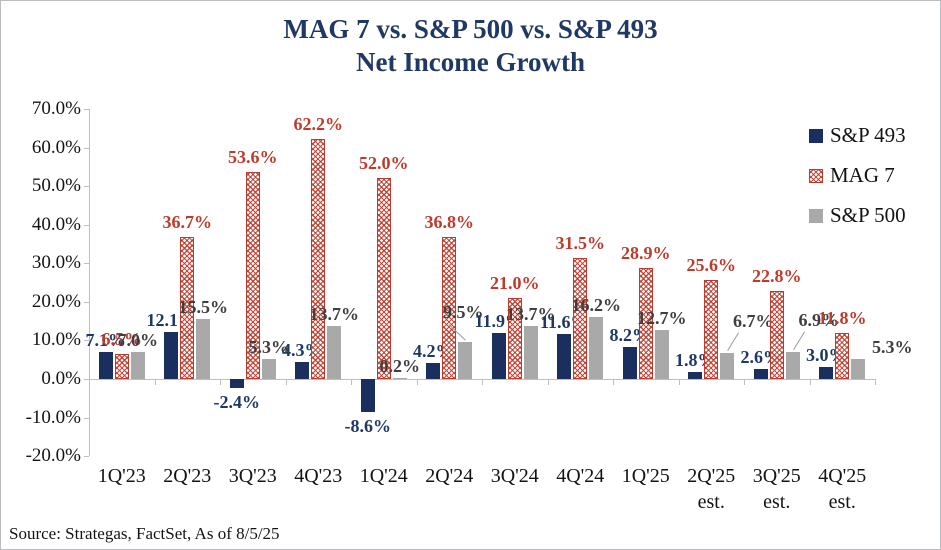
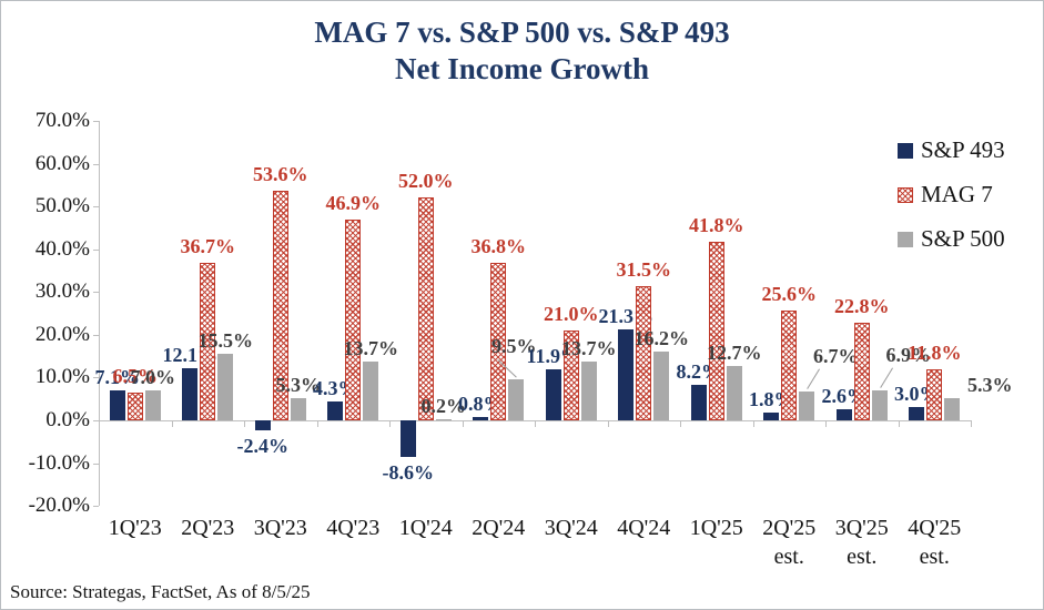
MAG 7/4Q'23: 62.2% -> 46.9%
S&P 493/2Q'24: 4.2% -> 0.8%
S&P 493/4Q'24: 11.6% -> 21.3%
MAG 7/1Q'25: 28.9% -> 41.8%
